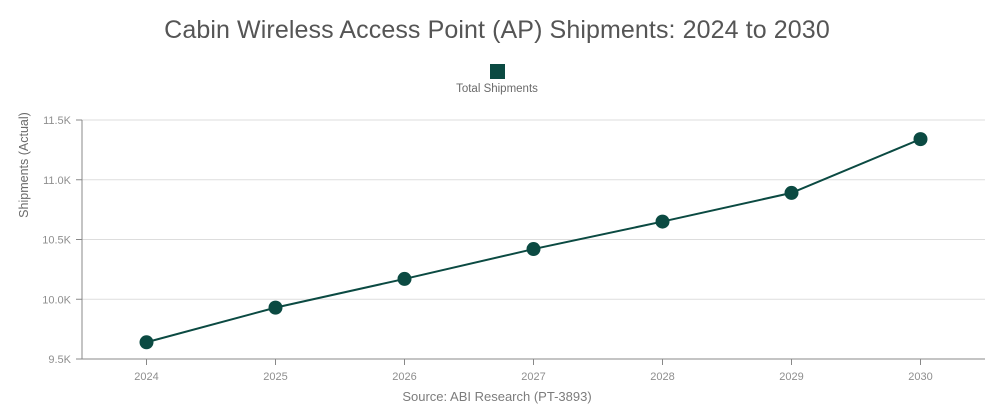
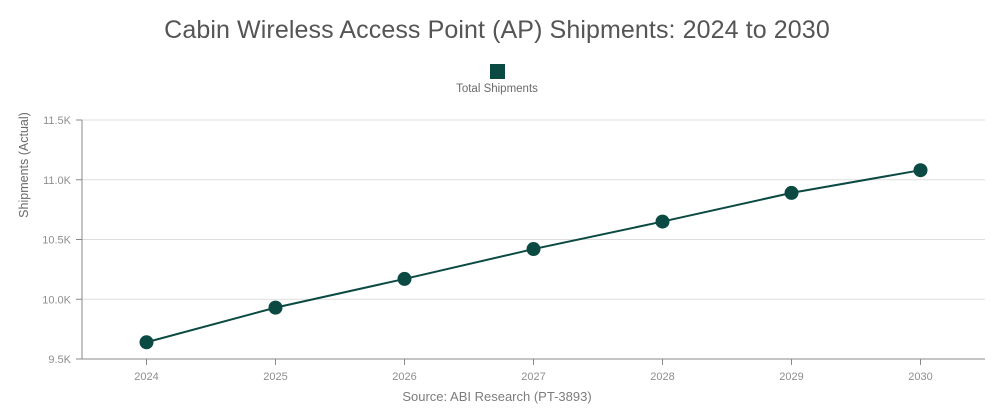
2030: 11.34K -> 11.08K
